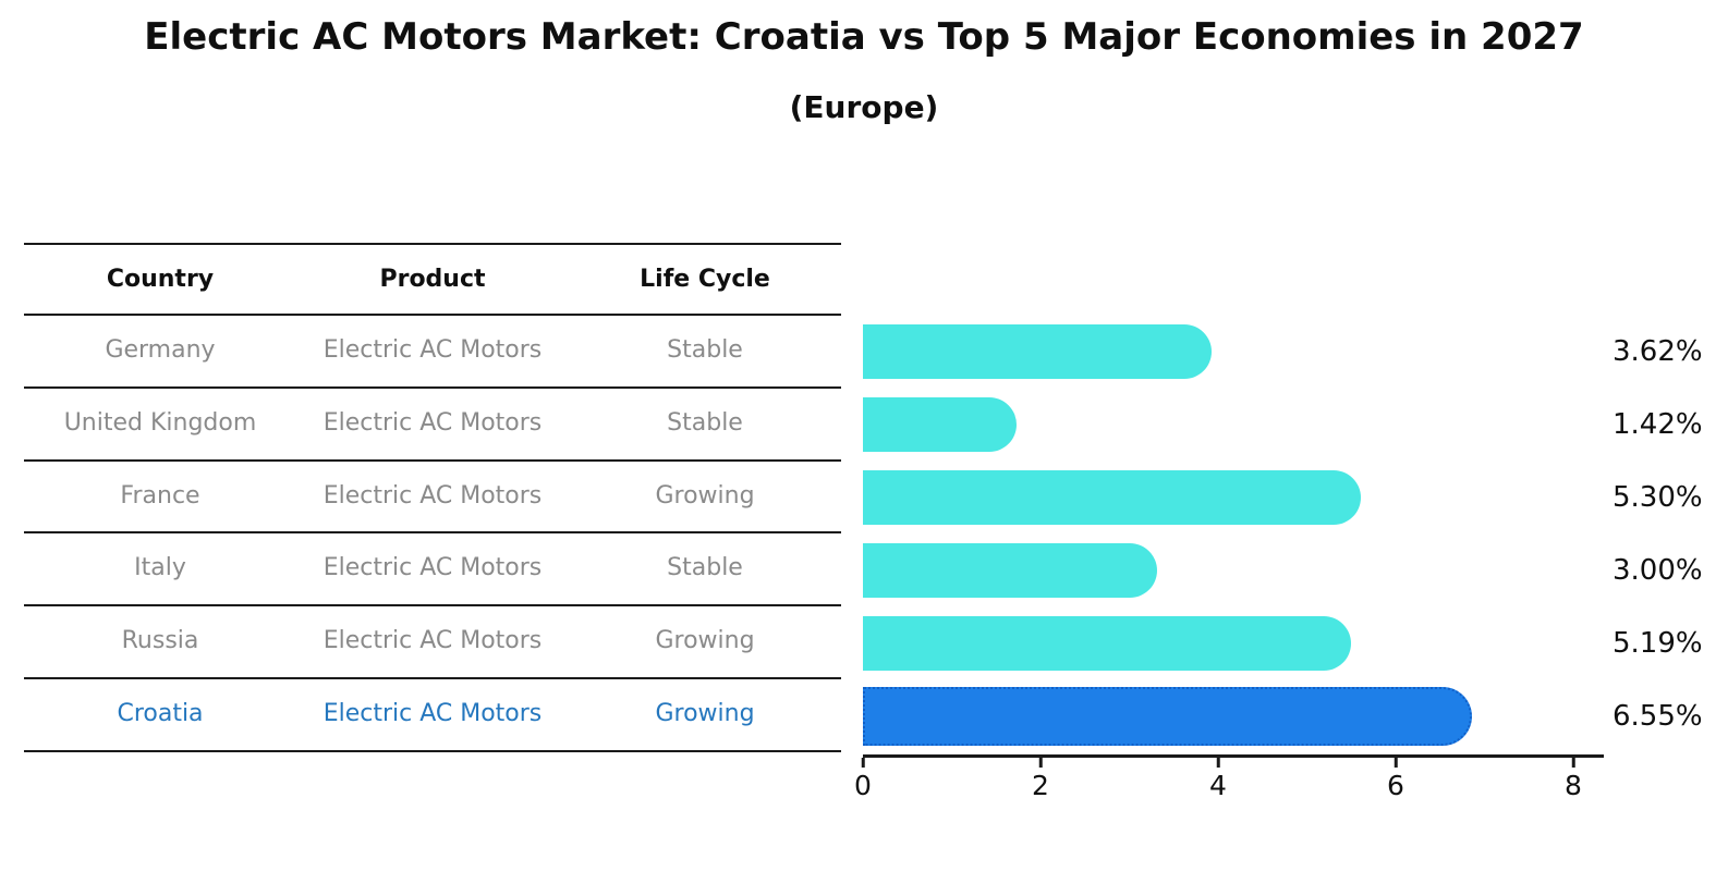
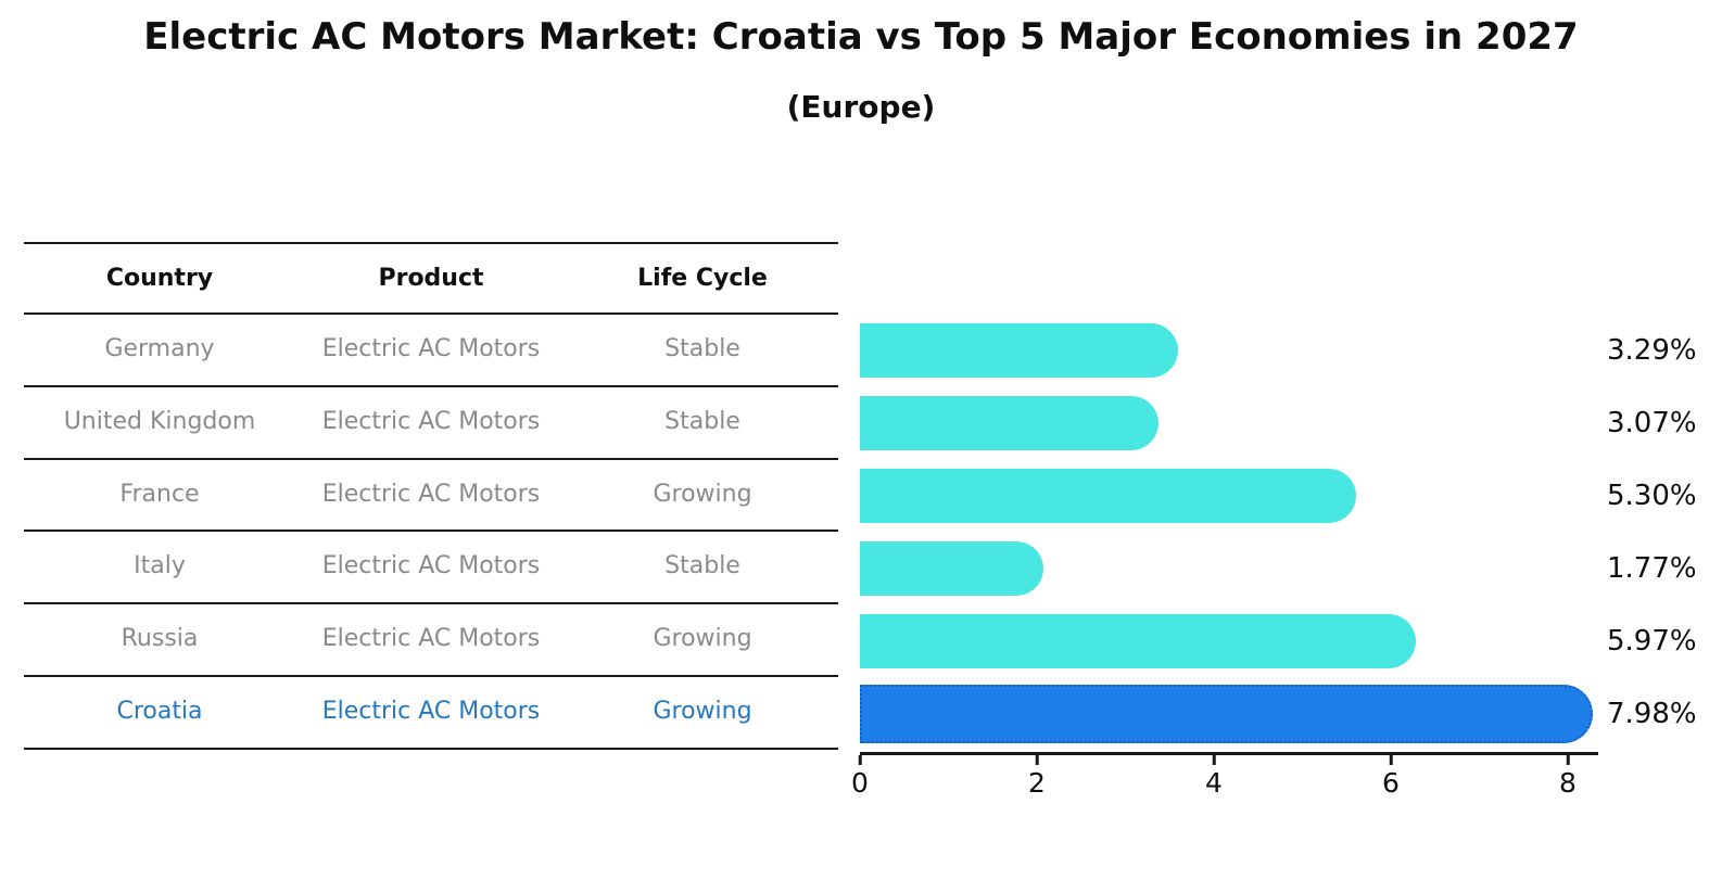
Germany: 3.62% -> 3.29%
United Kingdom: 1.42% -> 3.07%
Italy: 3.00% -> 1.77%
Russia: 5.19% -> 5.97%
Croatia: 6.55% -> 7.98%
